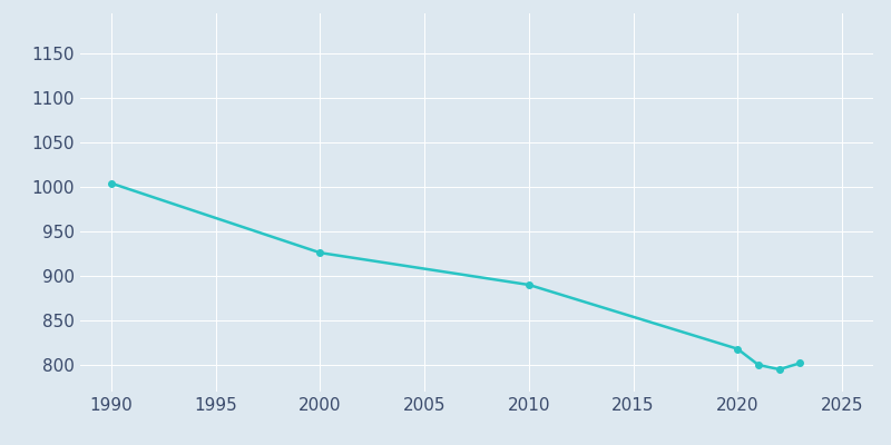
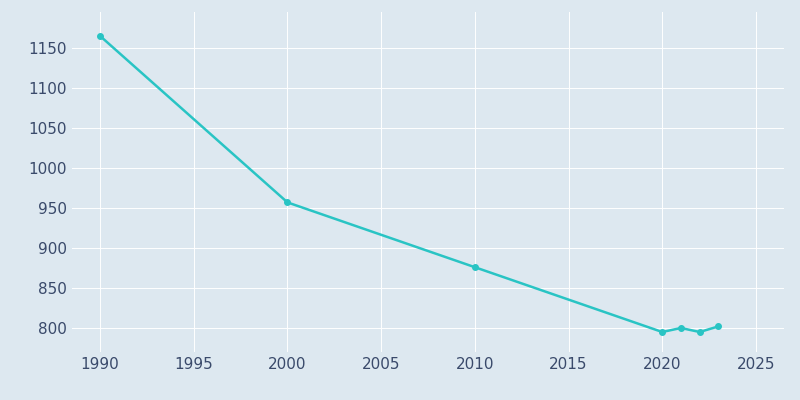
1990: 1004 -> 1165
2000: 926 -> 957
2010: 890 -> 876
2020: 818 -> 795
